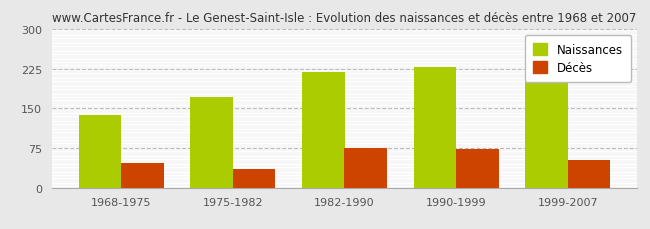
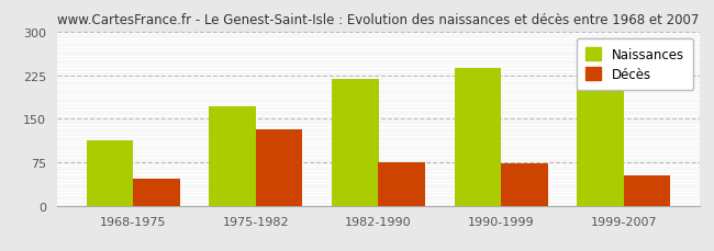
Naissances/1968-1975: 138 -> 112
Décès/1975-1982: 35 -> 132
Naissances/1990-1999: 228 -> 238
